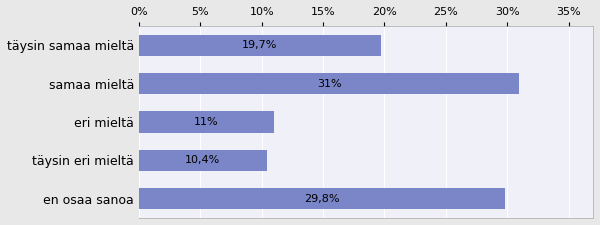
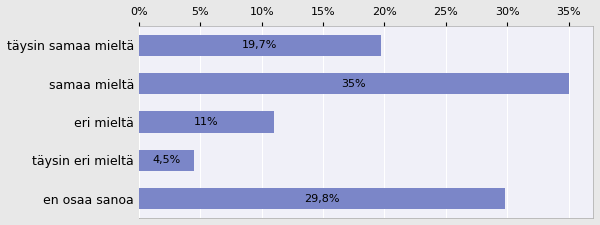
samaa mieltä: 31% -> 35%
täysin eri mieltä: 10,4% -> 4,5%
